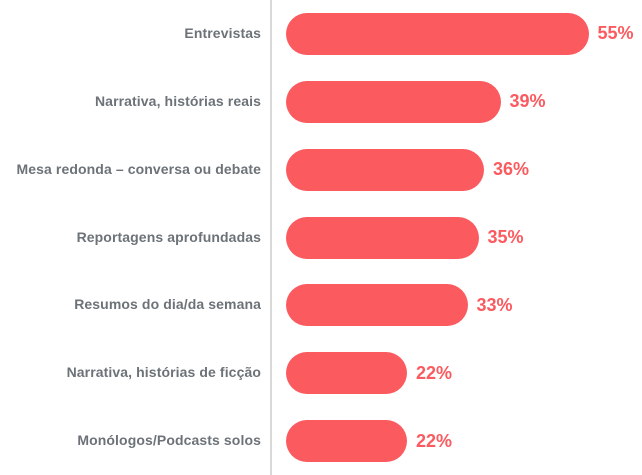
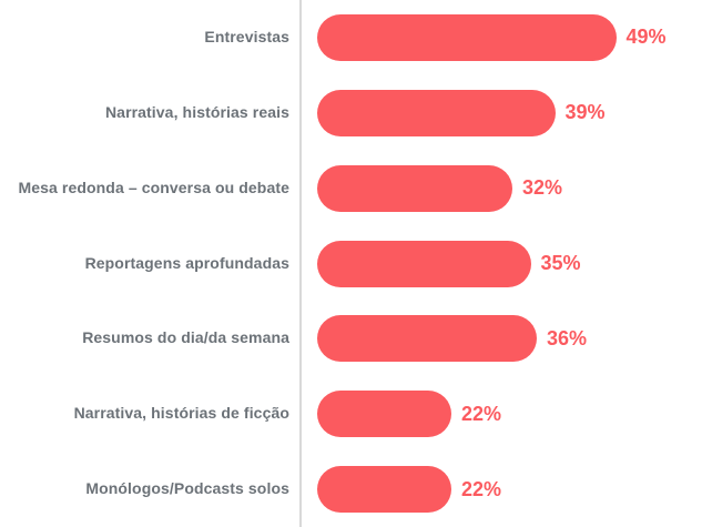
Entrevistas: 55% -> 49%
Mesa redonda – conversa ou debate: 36% -> 32%
Resumos do dia/da semana: 33% -> 36%
